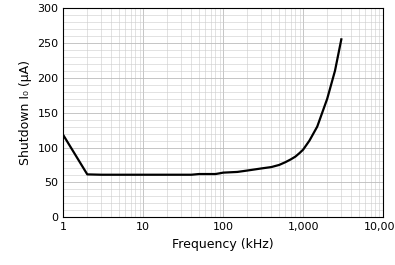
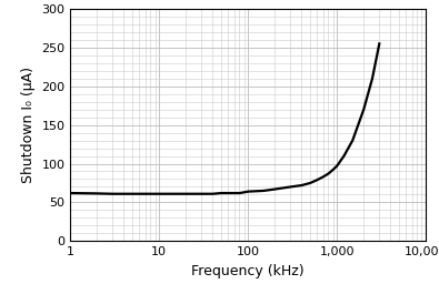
1: 118 -> 62
